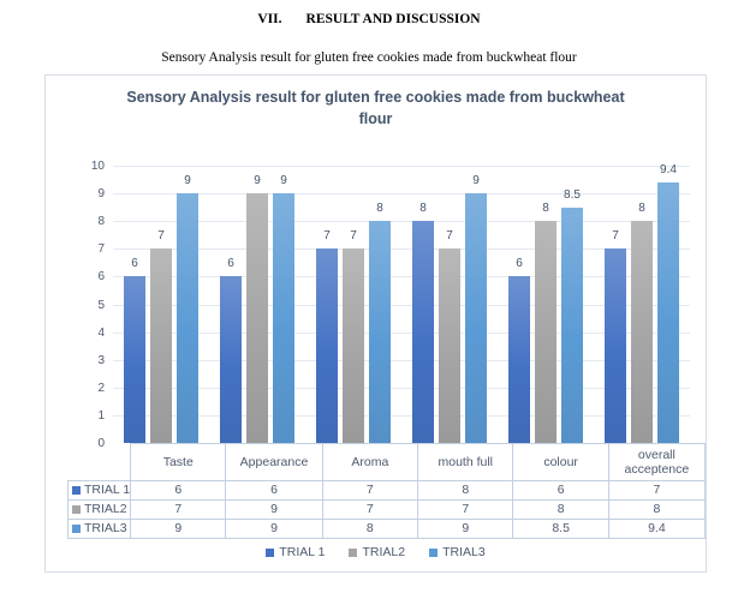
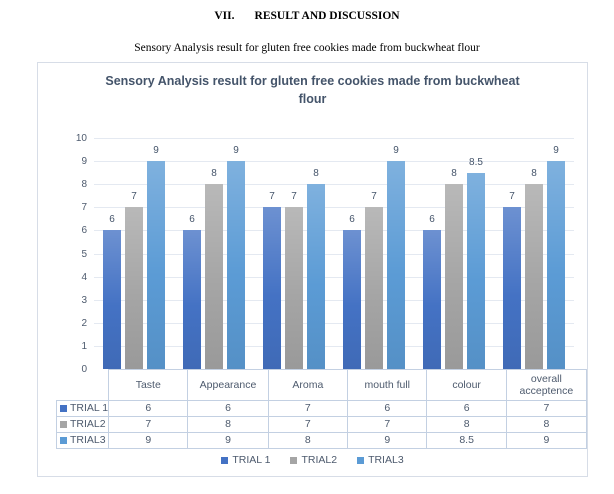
TRIAL2/Appearance: 9 -> 8
TRIAL 1/mouth full: 8 -> 6
TRIAL3/overall acceptence: 9.4 -> 9
